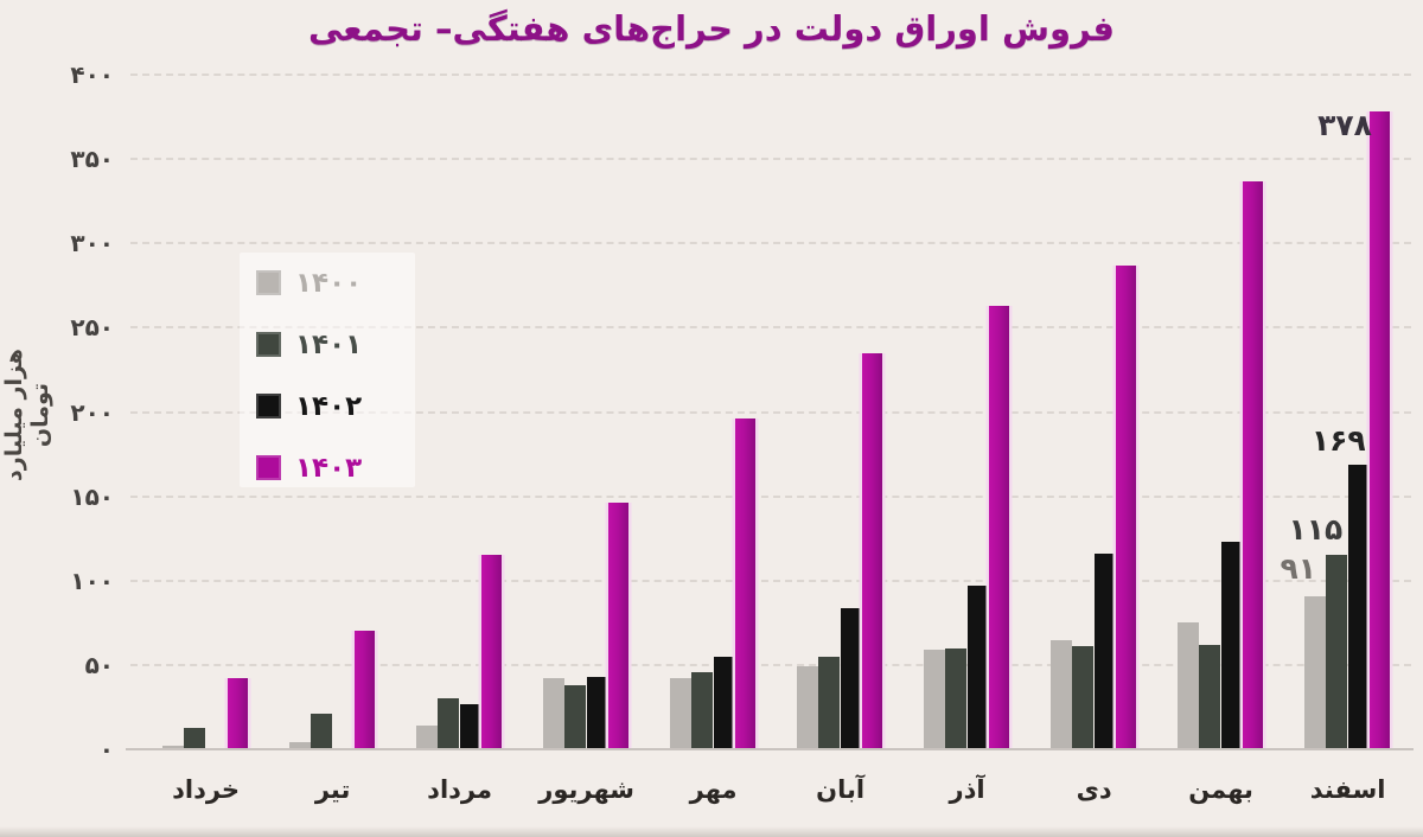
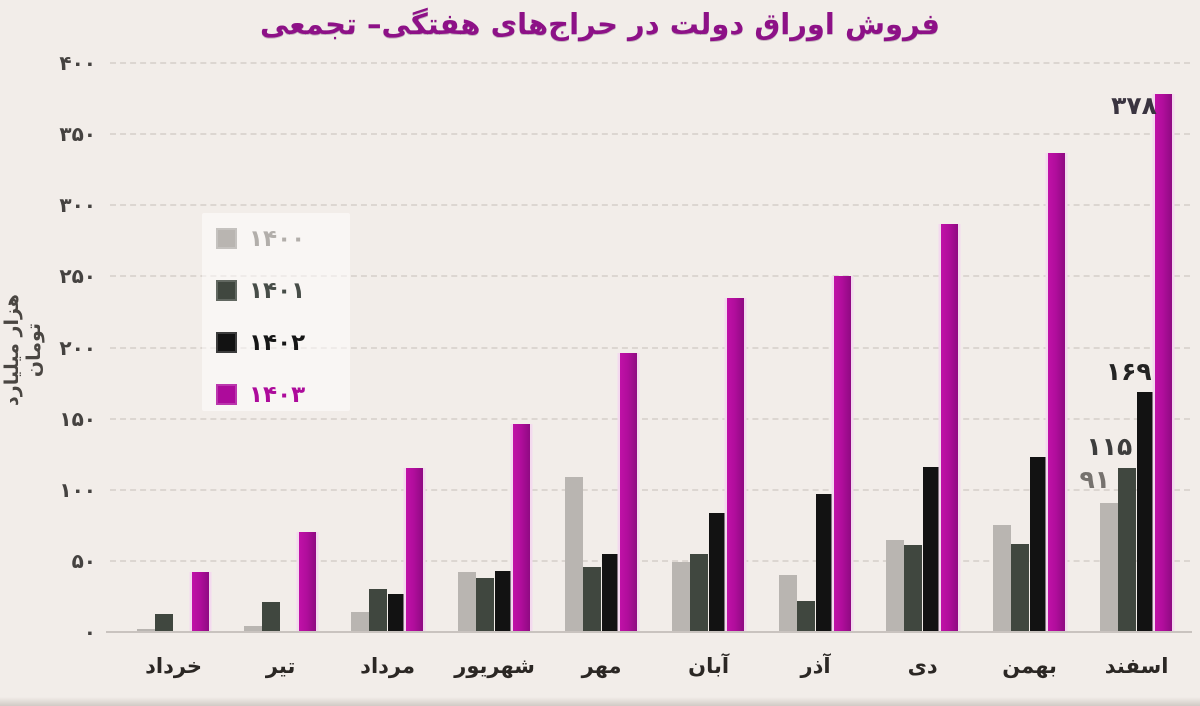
۱۴۰۰/مهر: 42 -> 109
۱۴۰۰/آذر: 59 -> 40
۱۴۰۱/آذر: 60 -> 22
۱۴۰۳/آذر: 263 -> 250
